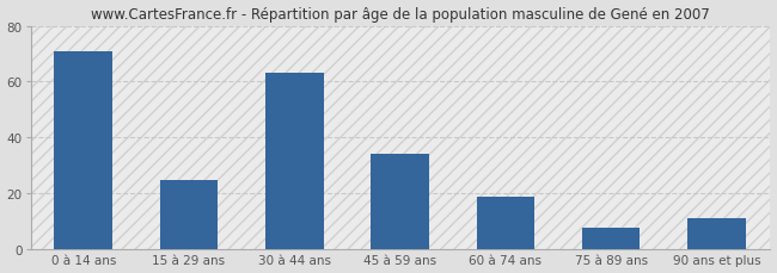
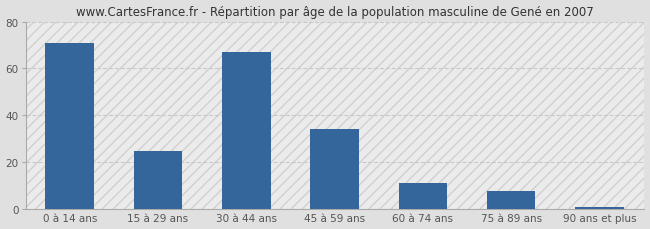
30 à 44 ans: 63 -> 67
60 à 74 ans: 19 -> 11
90 ans et plus: 11 -> 1
